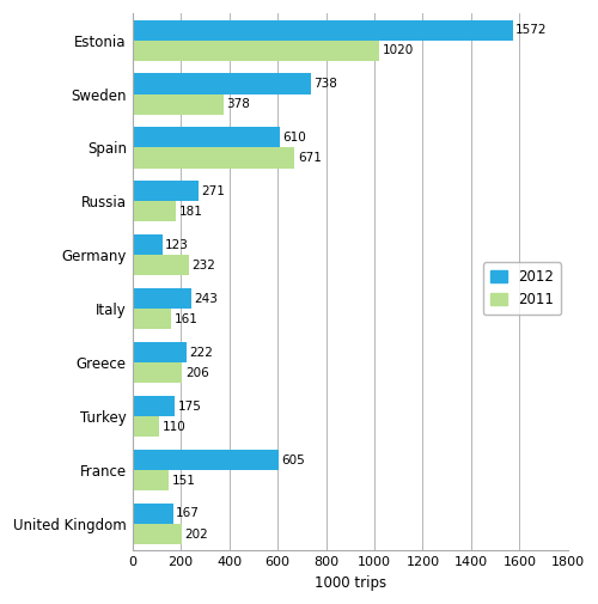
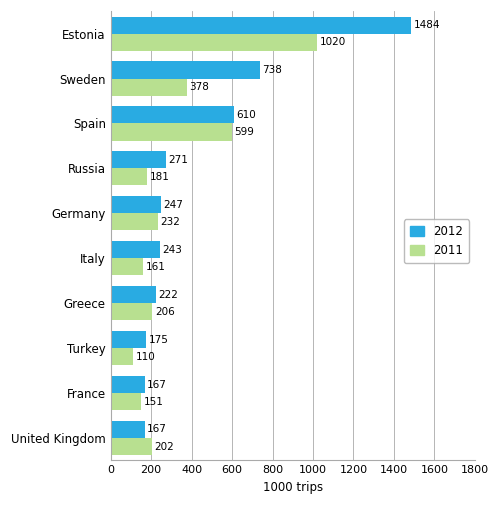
2012/Estonia: 1572 -> 1484
2011/Spain: 671 -> 599
2012/Germany: 123 -> 247
2012/France: 605 -> 167
